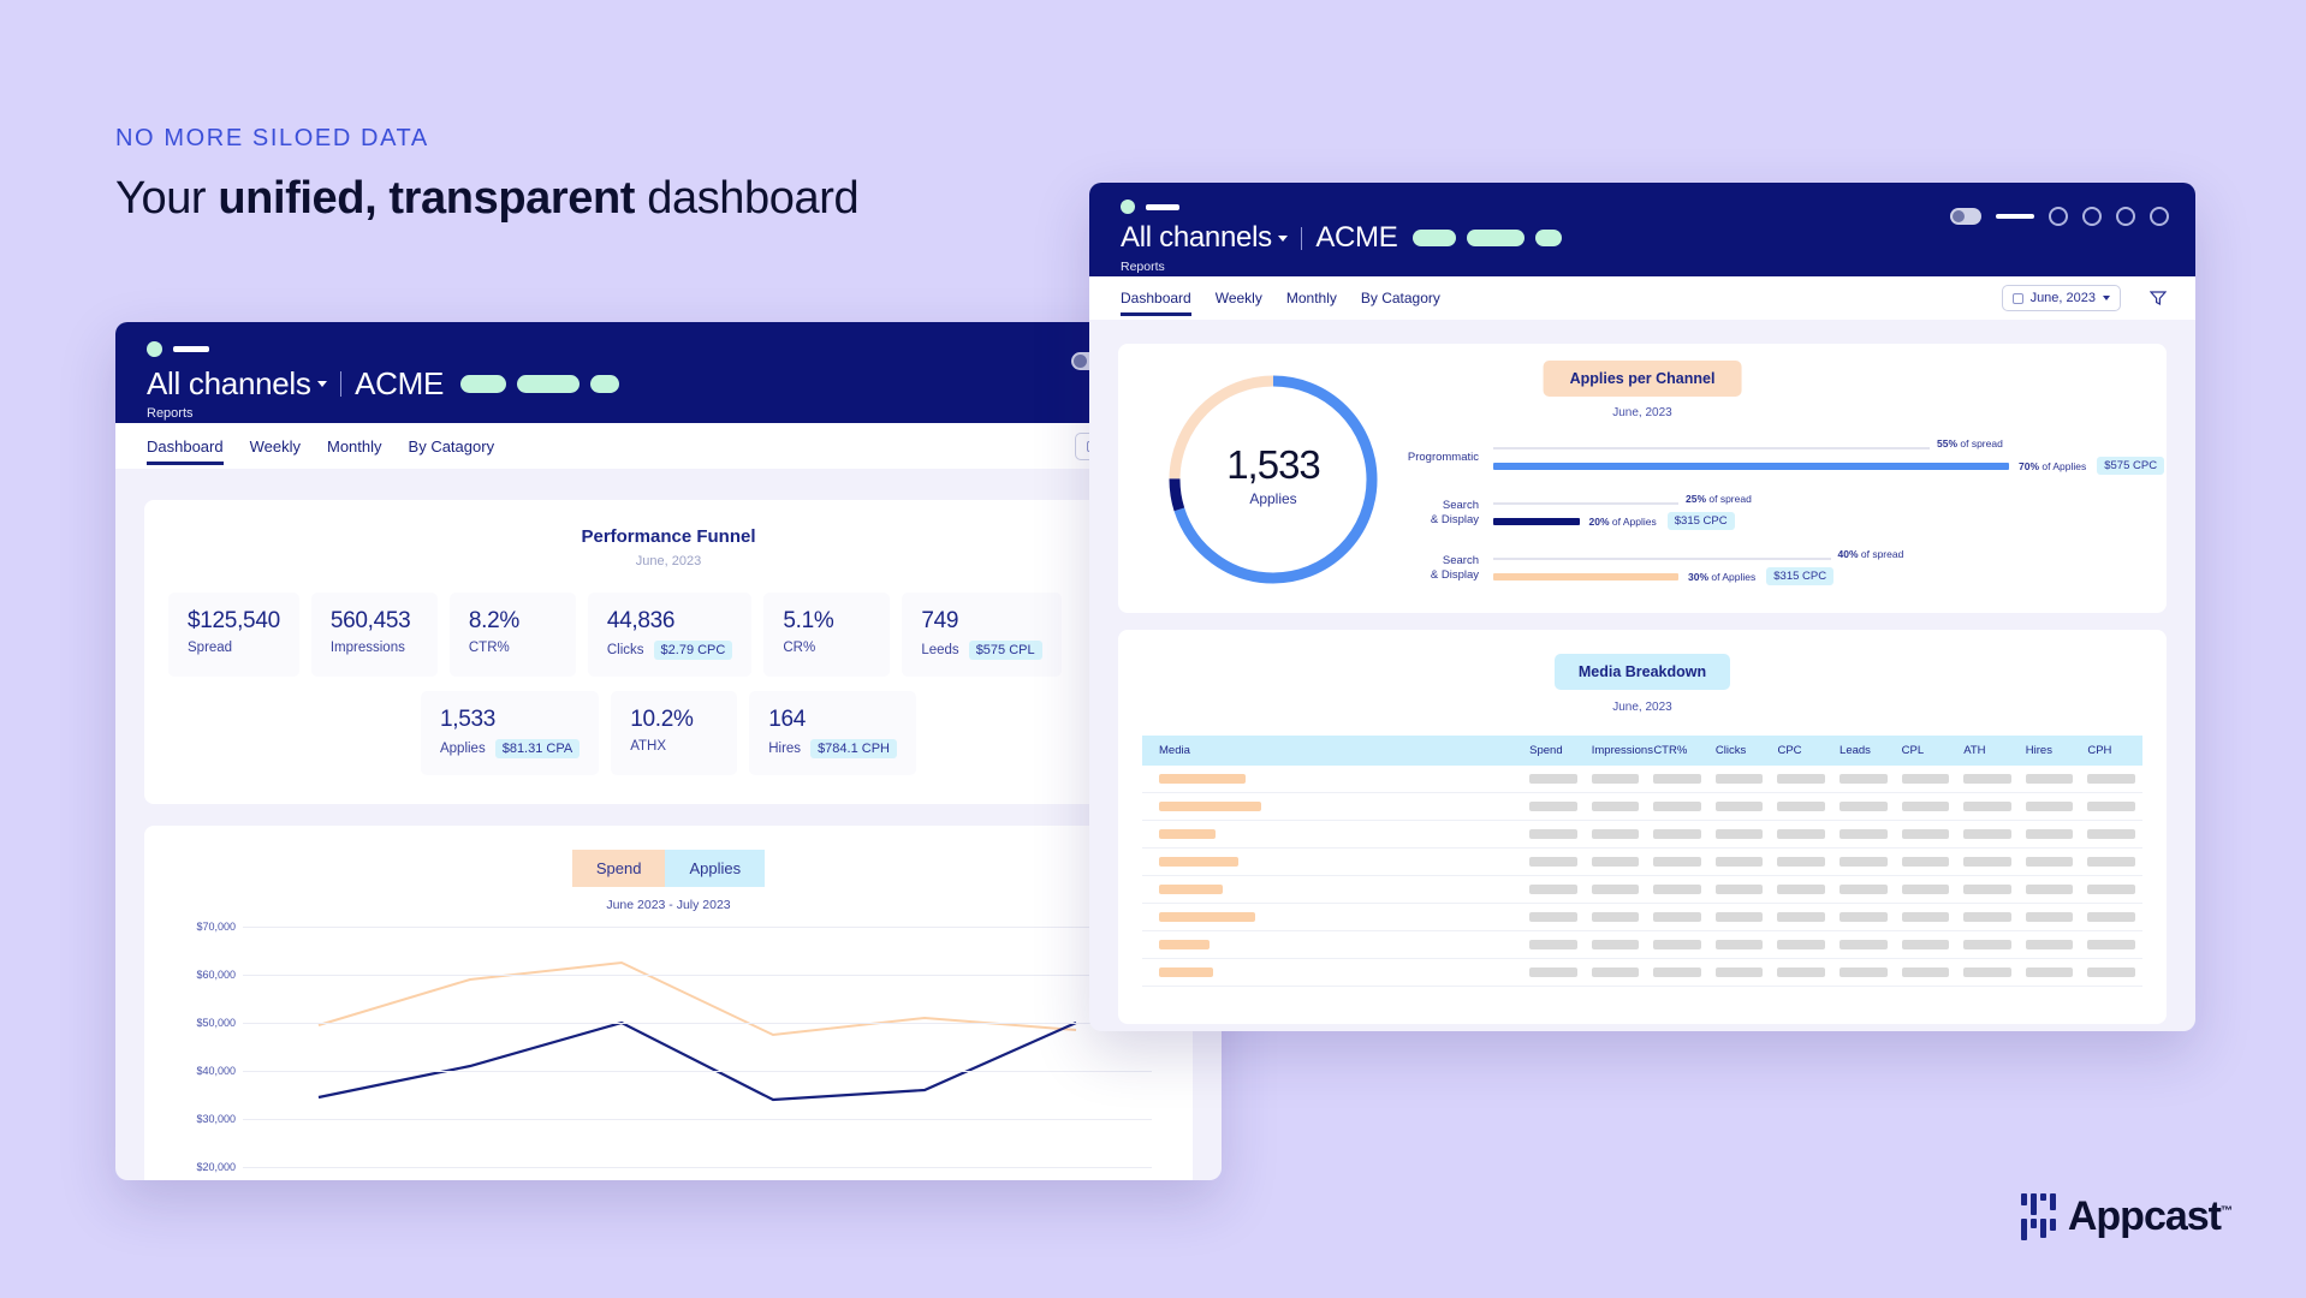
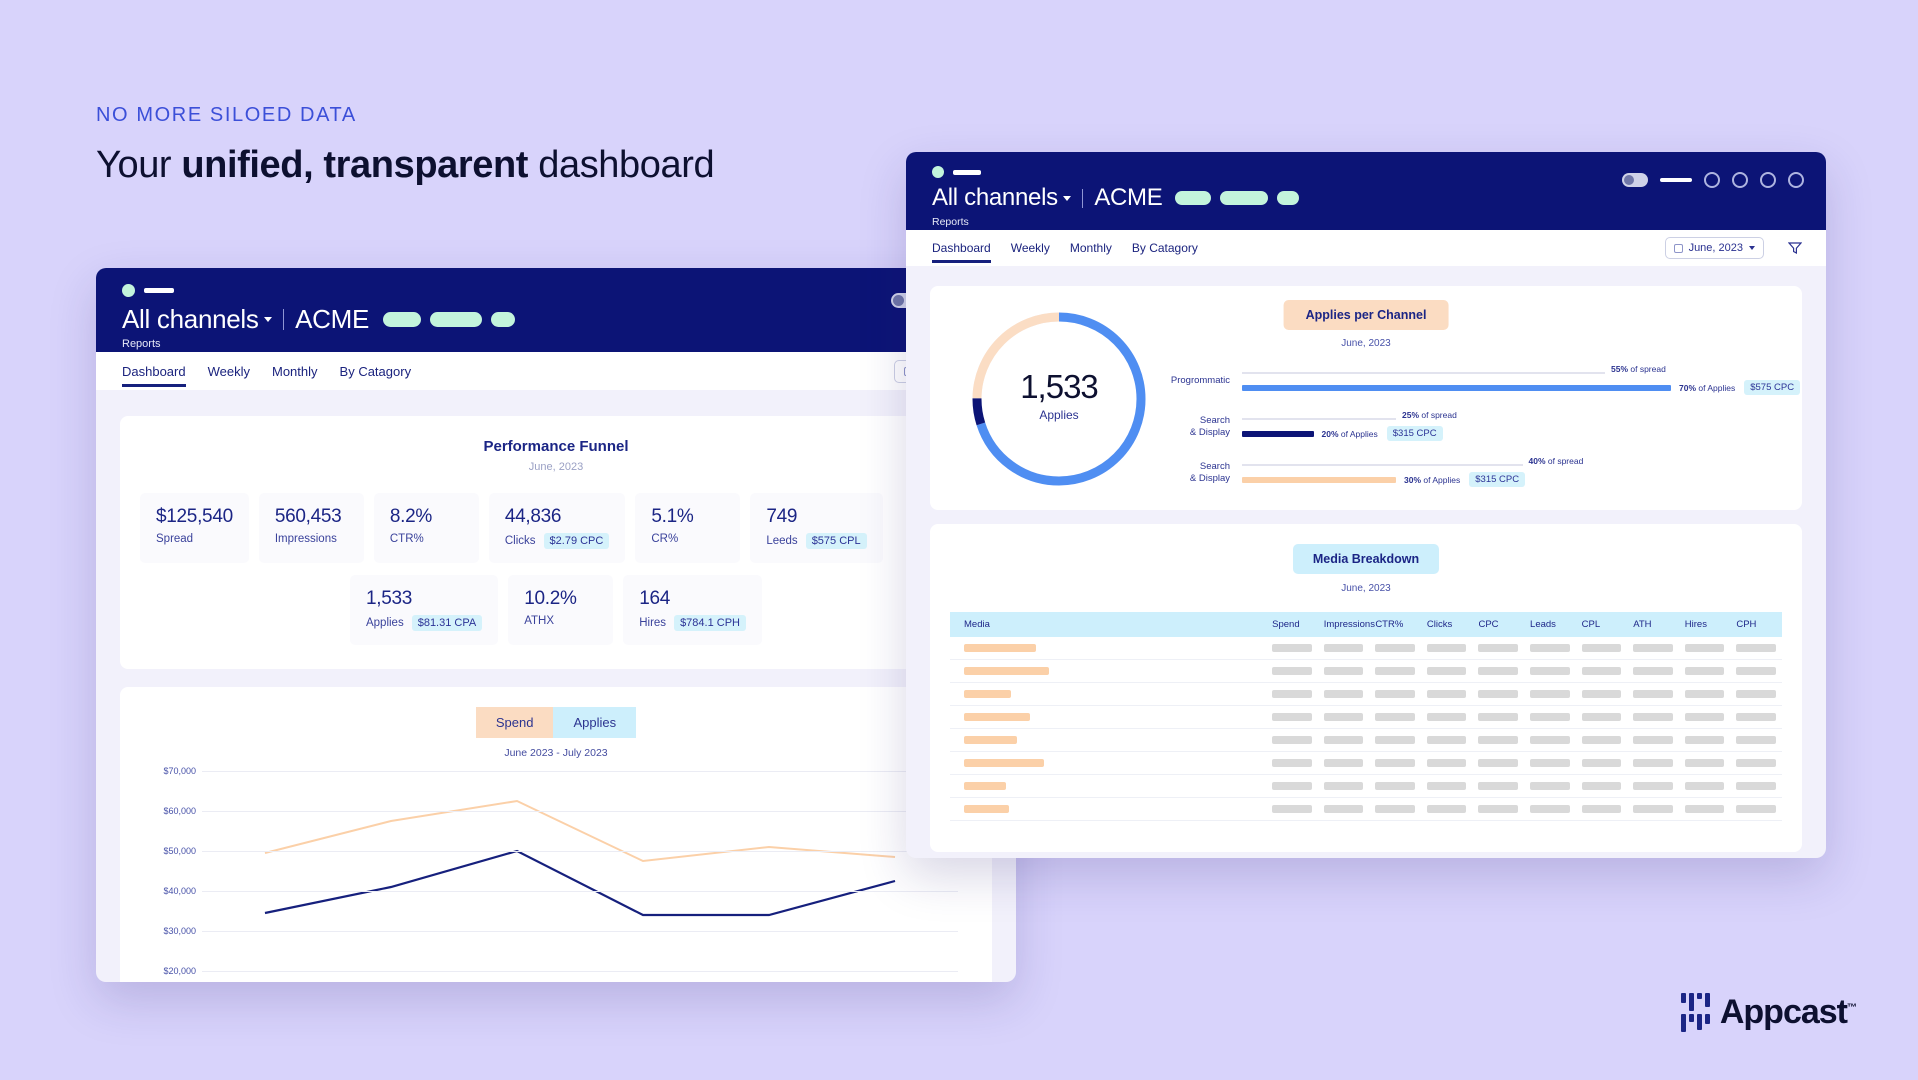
Spend/Feb: $59000 -> $58000
Applies/May: $36000 -> $34000
Applies/June: $50000 -> $42000
